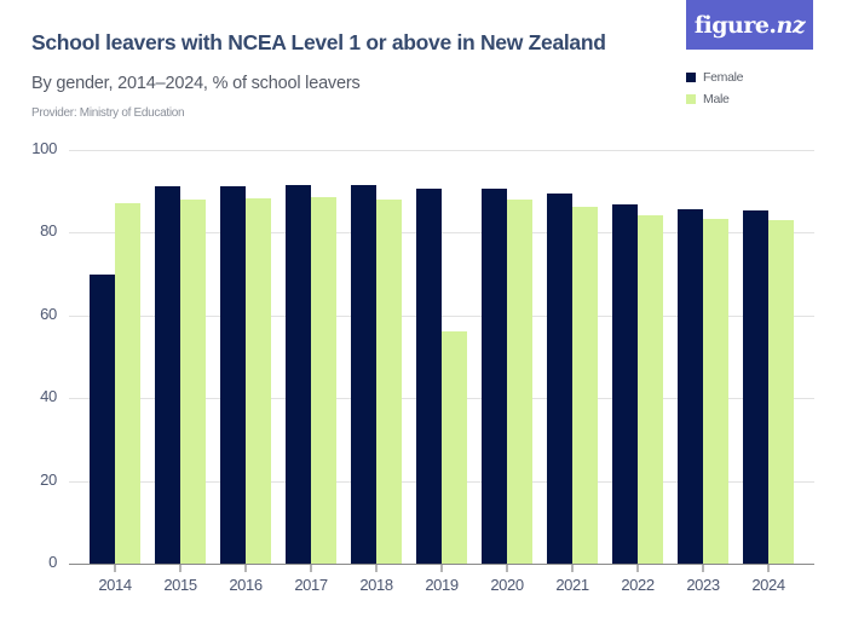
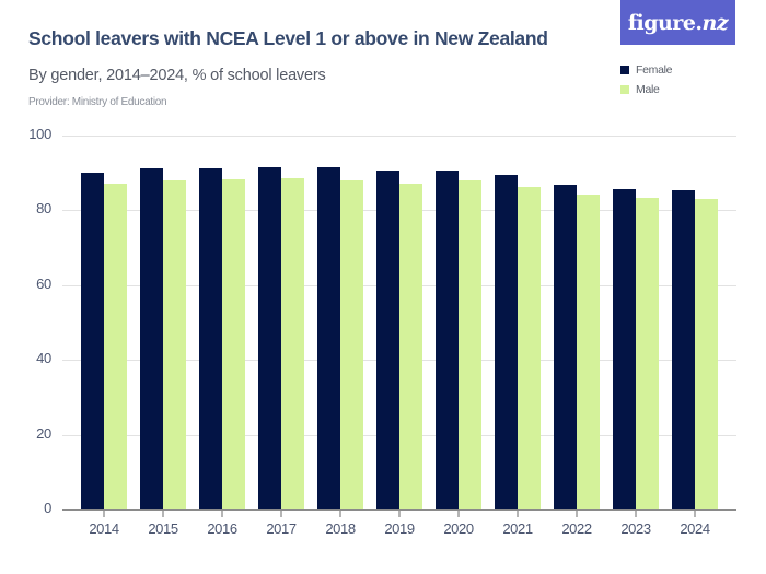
Female/2014: 70 -> 90
Male/2019: 56 -> 87
